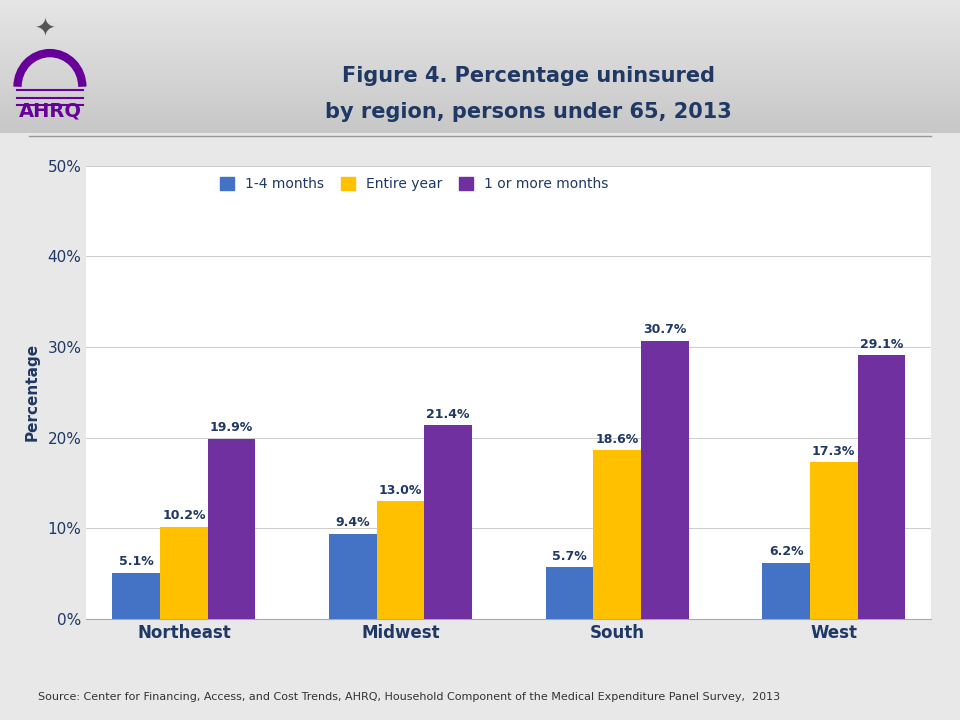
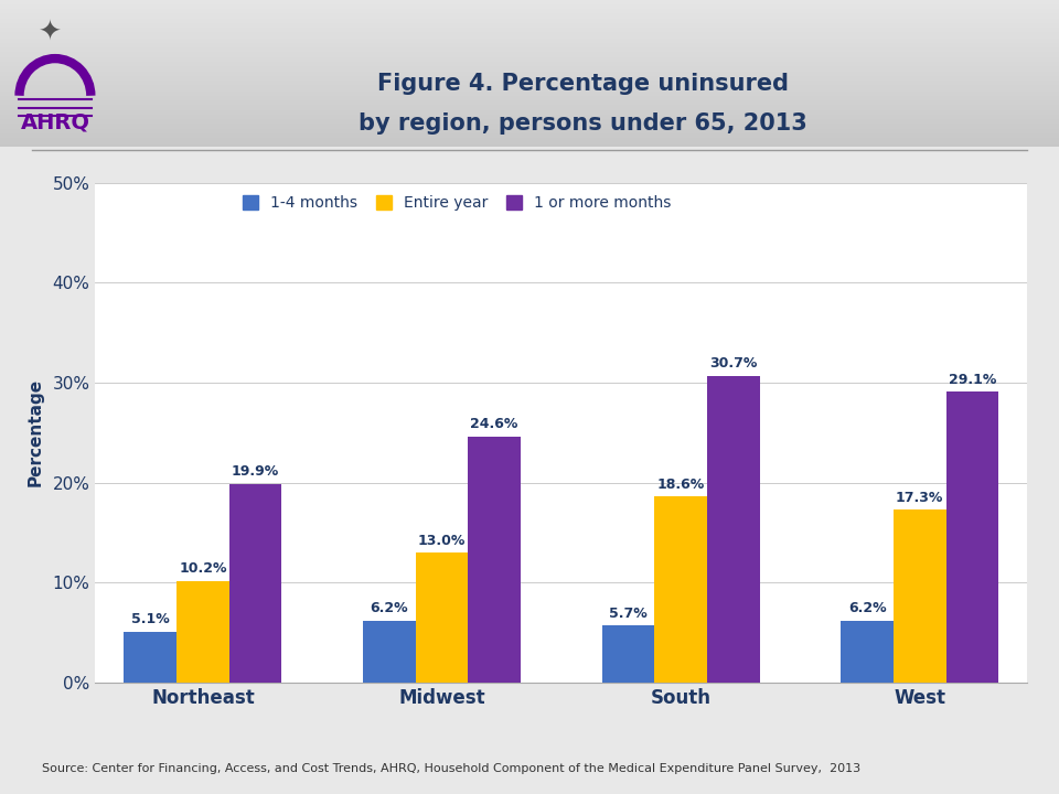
1-4 months/Midwest: 9.4% -> 6.2%
1 or more months/Midwest: 21.4% -> 24.6%
